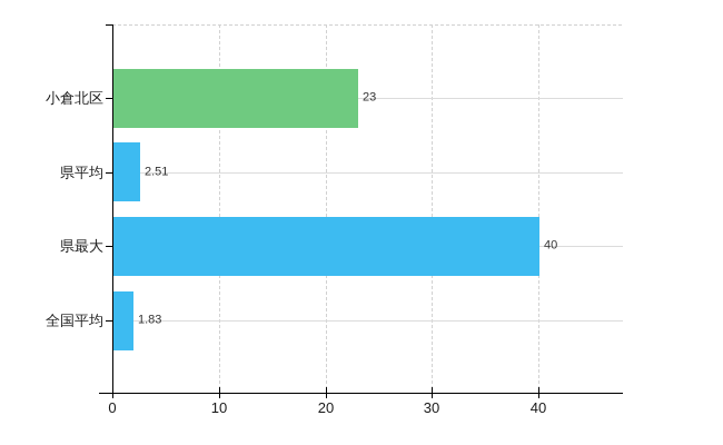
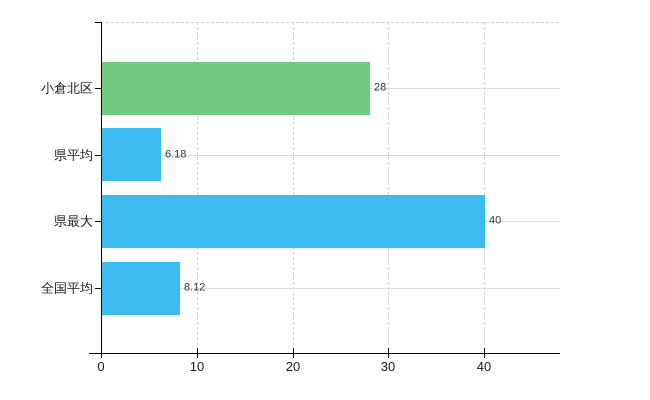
小倉北区: 23 -> 28
県平均: 2.51 -> 6.18
全国平均: 1.83 -> 8.12
